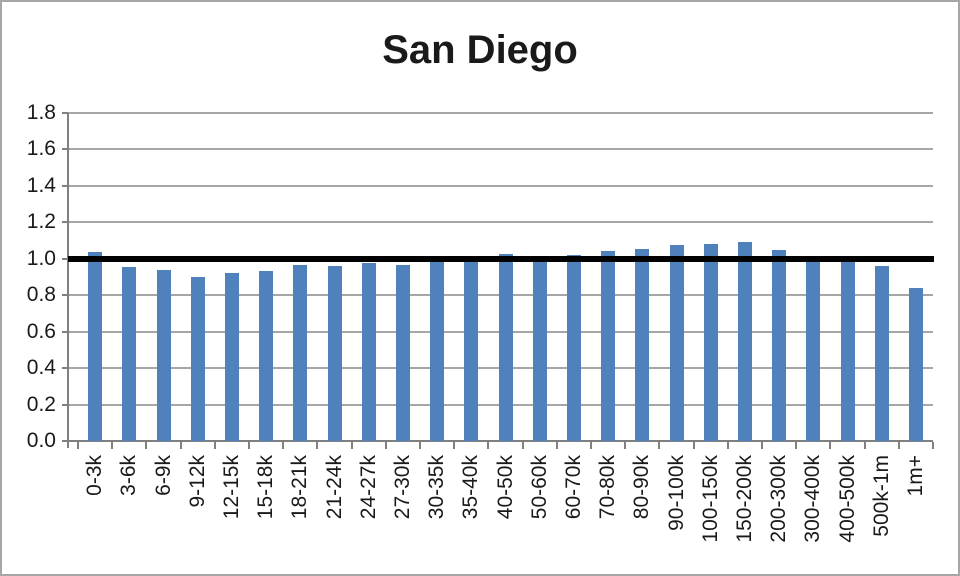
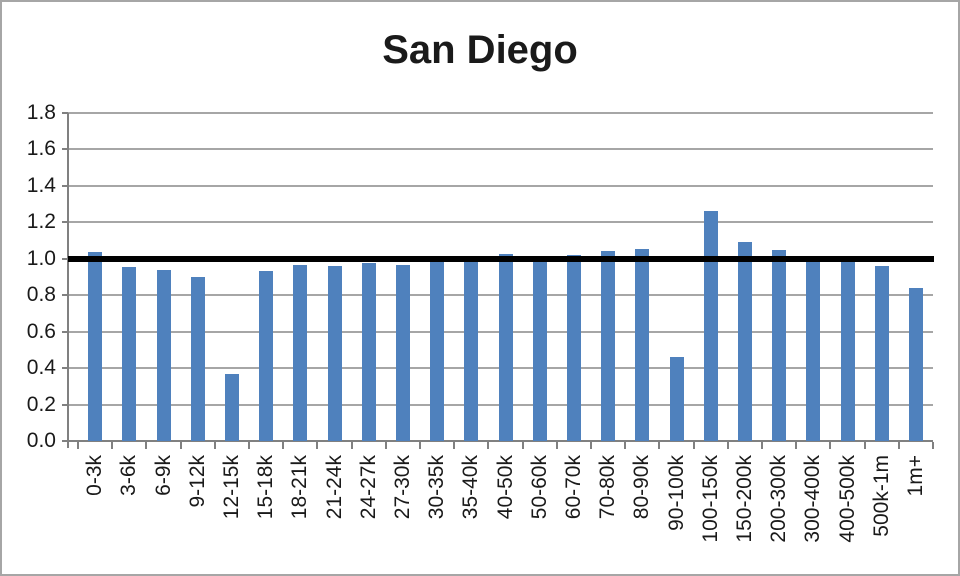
12-15k: 0.92 -> 0.37
90-100k: 1.07 -> 0.46
100-150k: 1.08 -> 1.26
